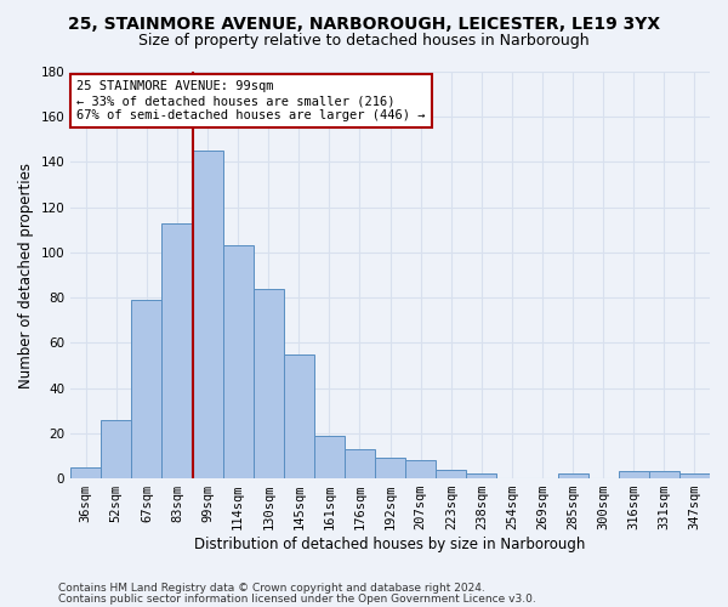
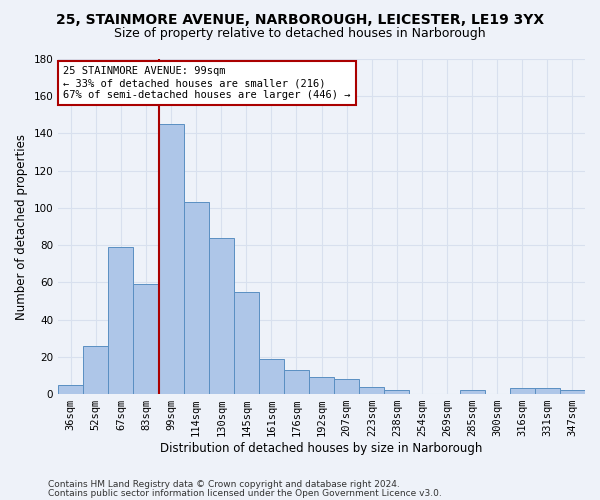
83sqm: 113 -> 59
